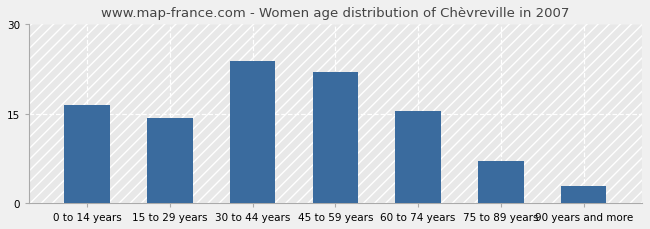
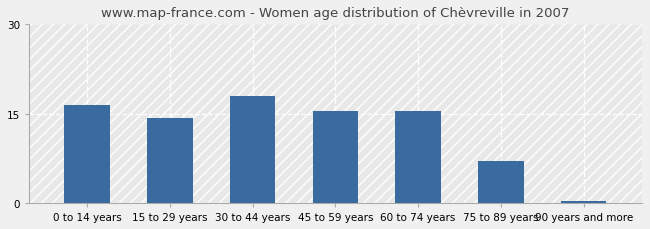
30 to 44 years: 23.8 -> 18.0
45 to 59 years: 22.0 -> 15.5
90 years and more: 2.8 -> 0.3
